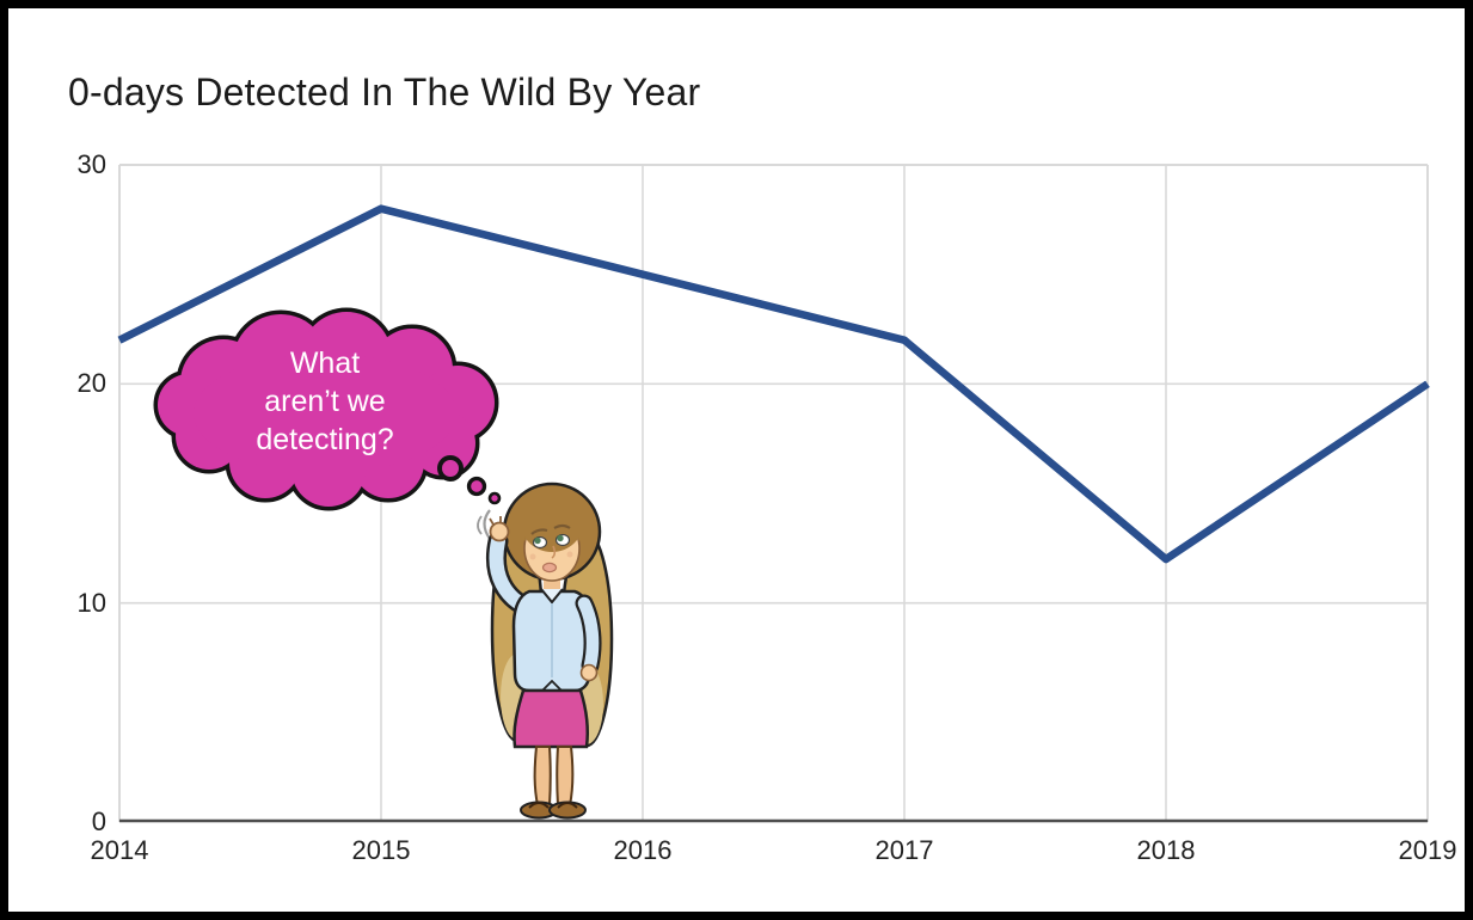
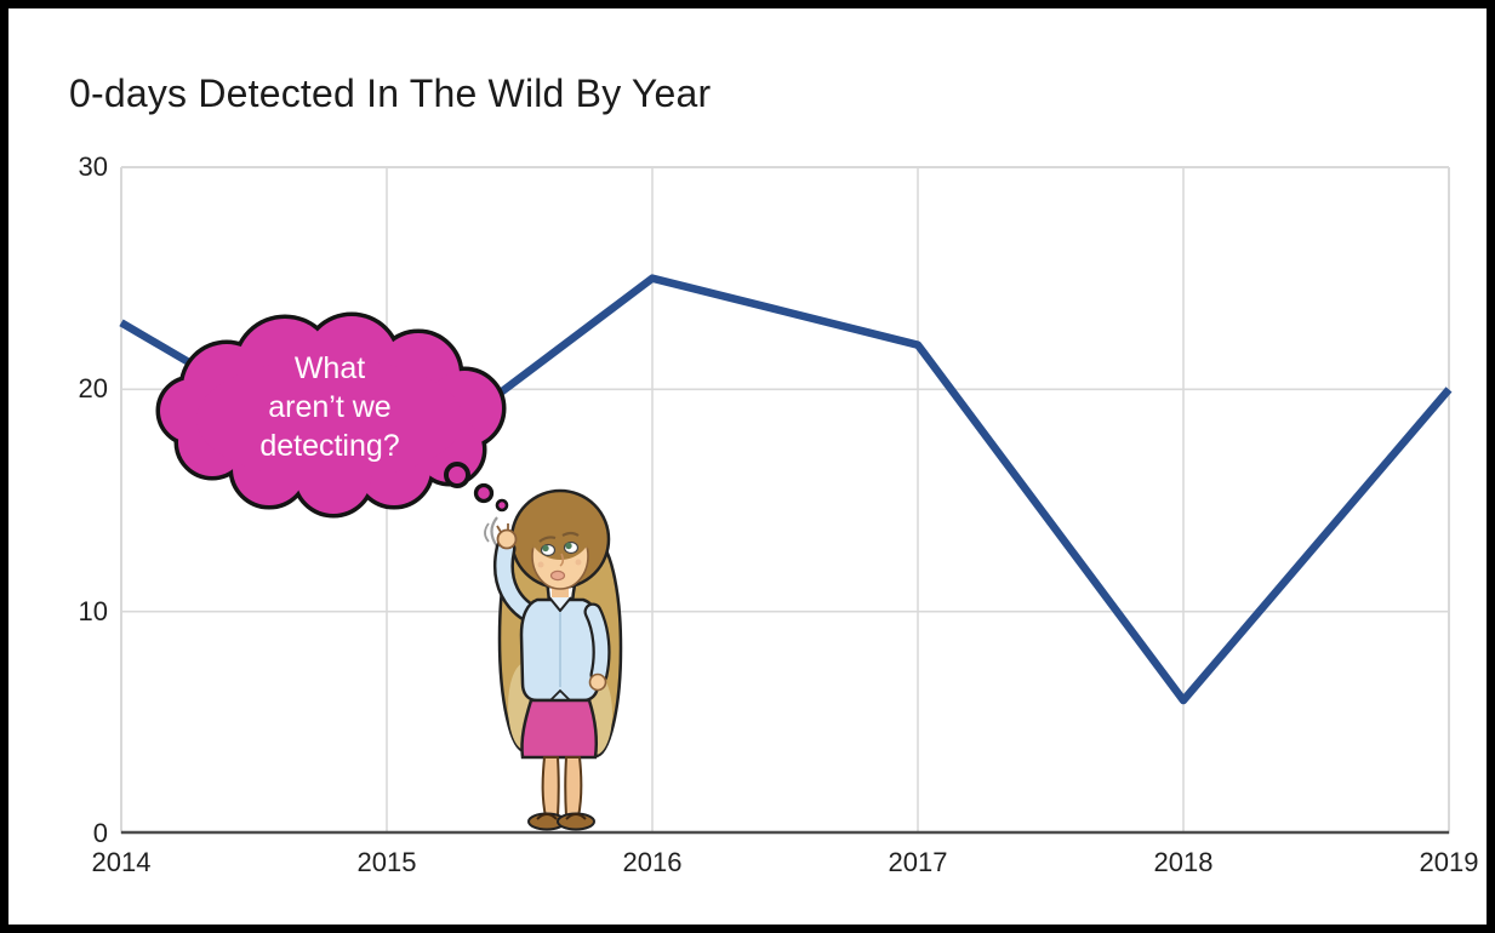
2014: 22 -> 23
2015: 28 -> 16
2018: 12 -> 6
